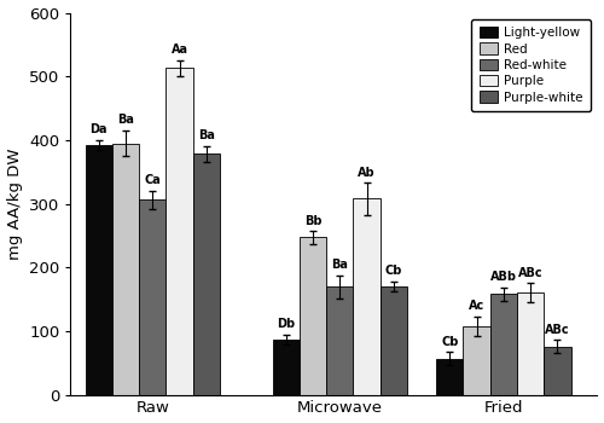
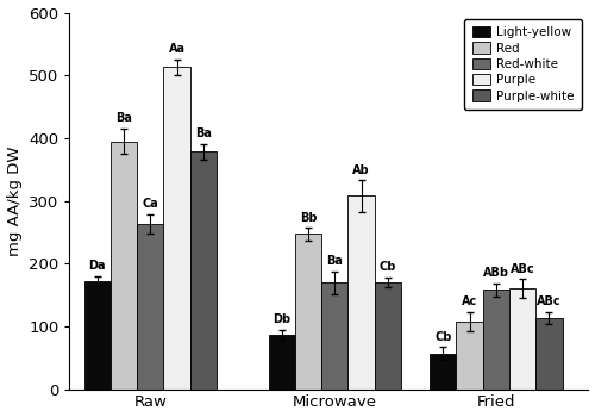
Light-yellow/Raw: 392 -> 172
Red-white/Raw: 306 -> 263
Purple-white/Fried: 76 -> 113
